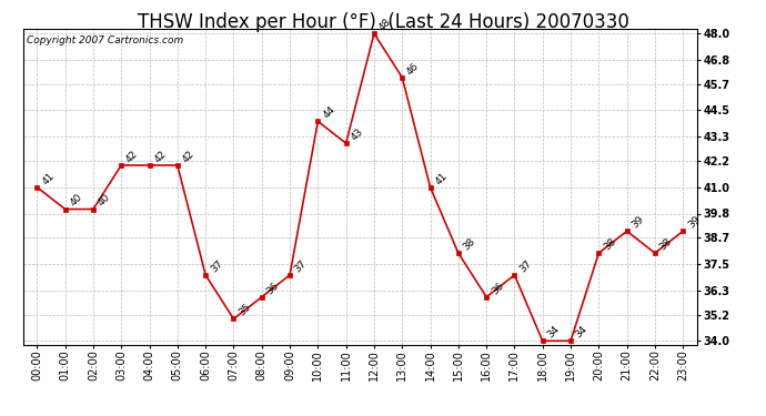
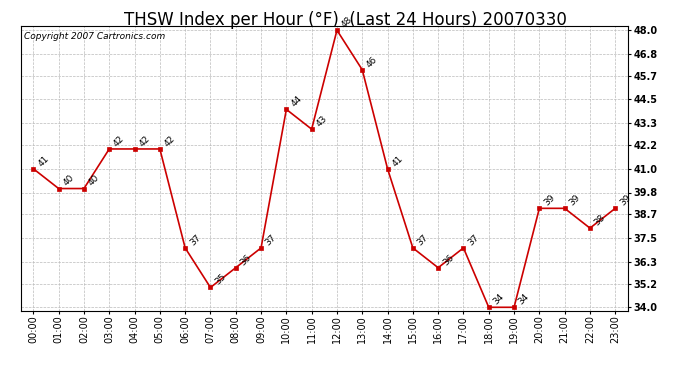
15:00: 38 -> 37
20:00: 38 -> 39
